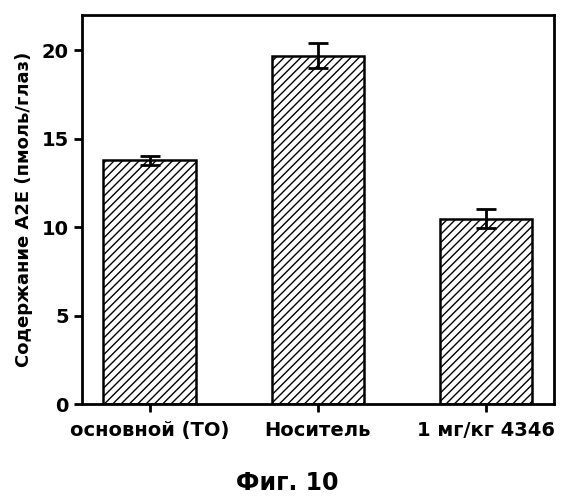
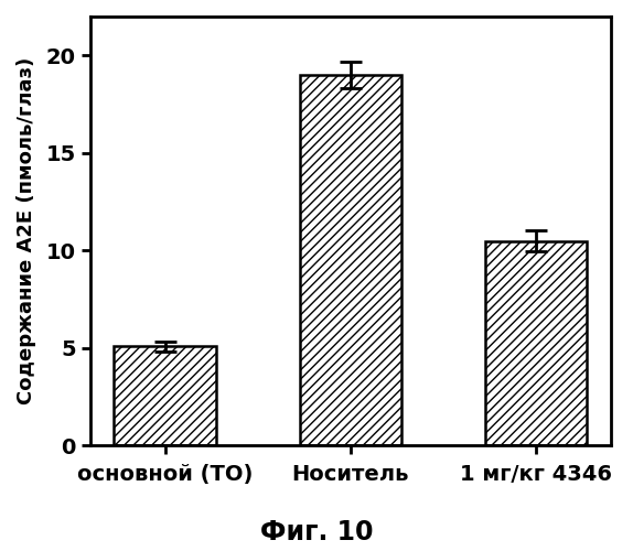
основной (TO): 13.8 -> 5.1
Носитель: 19.7 -> 19.0
